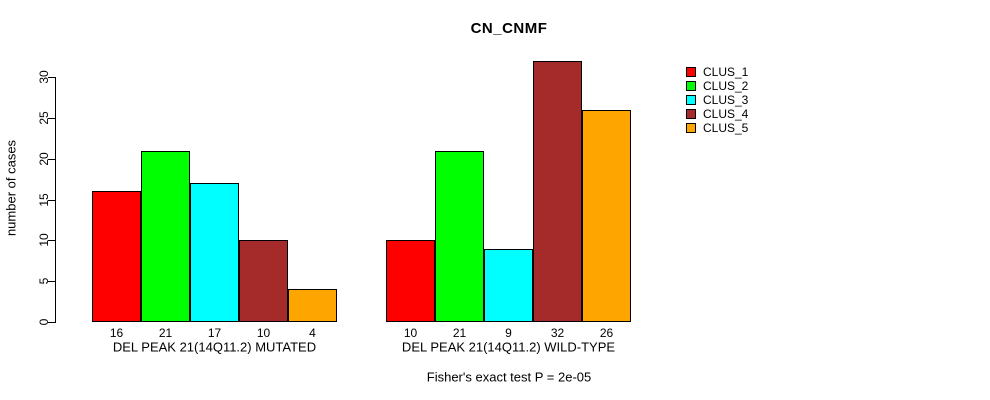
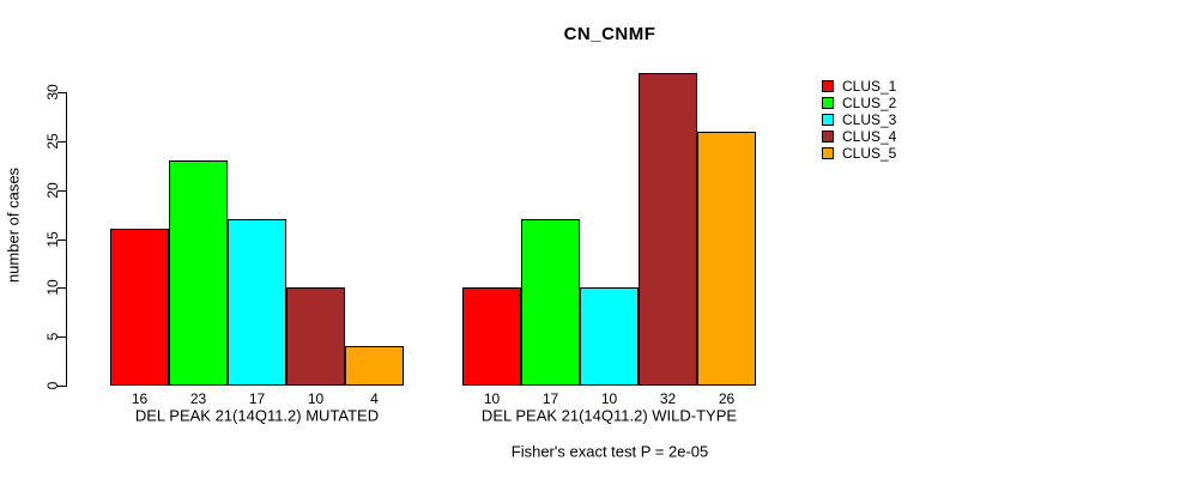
CLUS_2/DEL PEAK 21(14Q11.2) MUTATED: 21 -> 23
CLUS_2/DEL PEAK 21(14Q11.2) WILD-TYPE: 21 -> 17
CLUS_3/DEL PEAK 21(14Q11.2) WILD-TYPE: 9 -> 10
